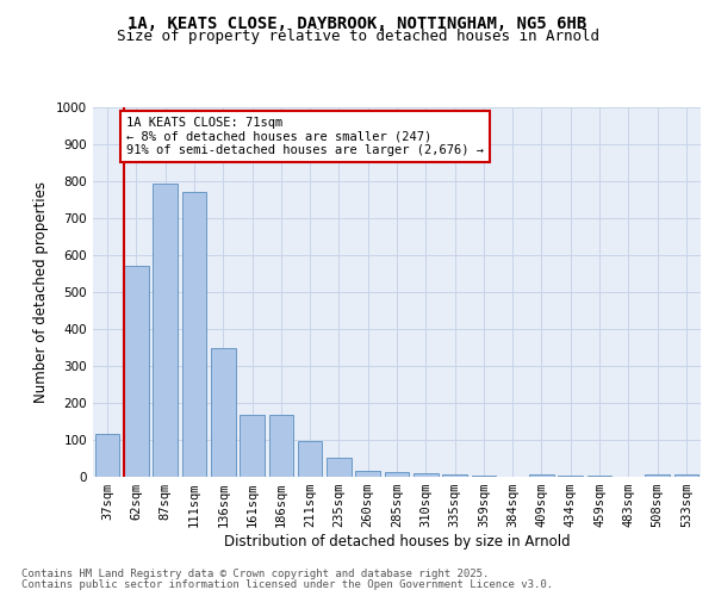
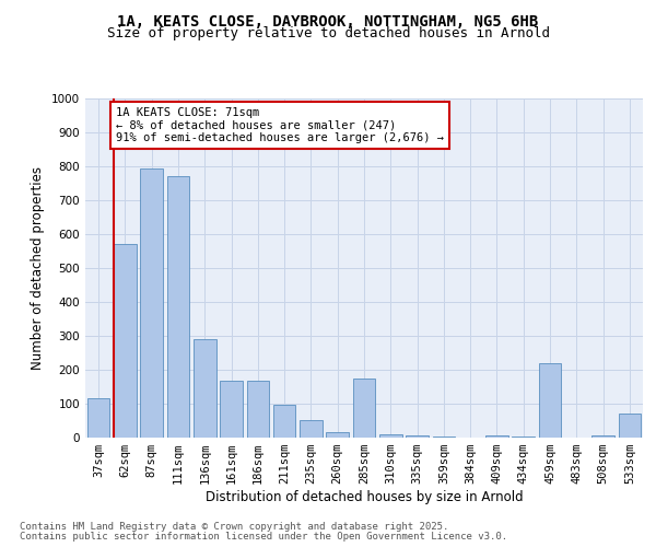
136sqm: 350 -> 290
285sqm: 13 -> 175
459sqm: 2 -> 220
533sqm: 7 -> 70
